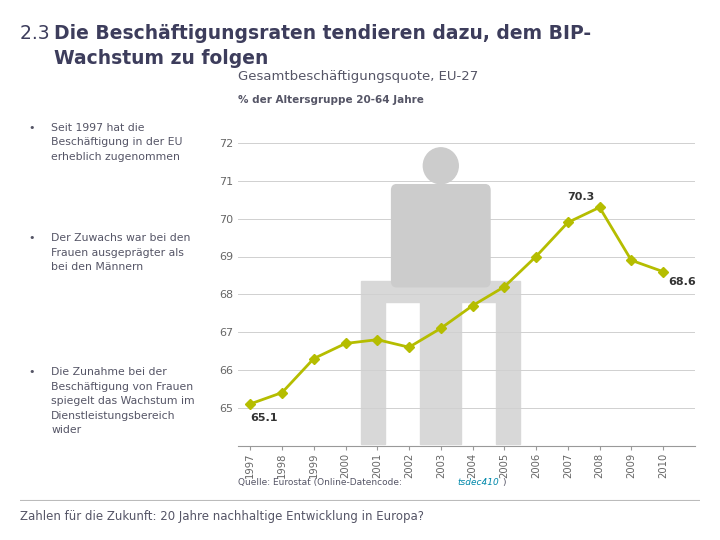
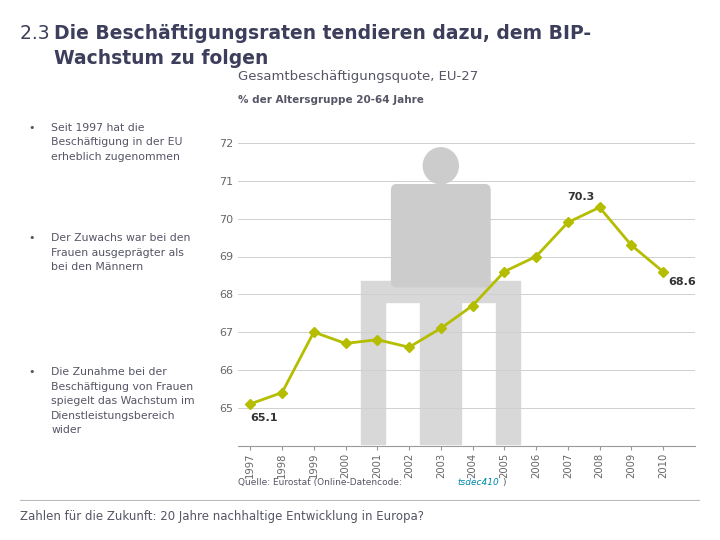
1999: 66.3 -> 67.0
2005: 68.2 -> 68.6
2009: 68.9 -> 69.3
